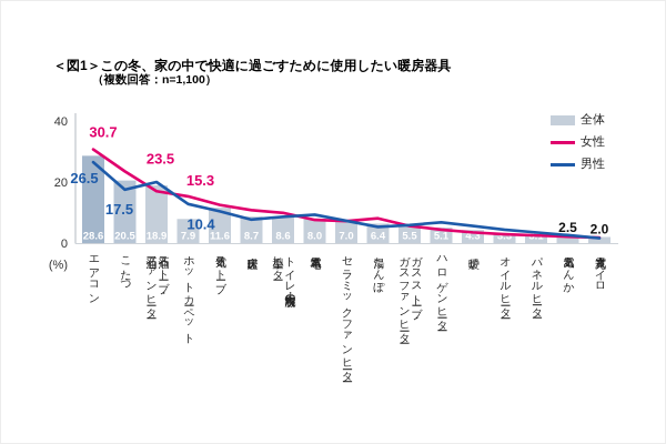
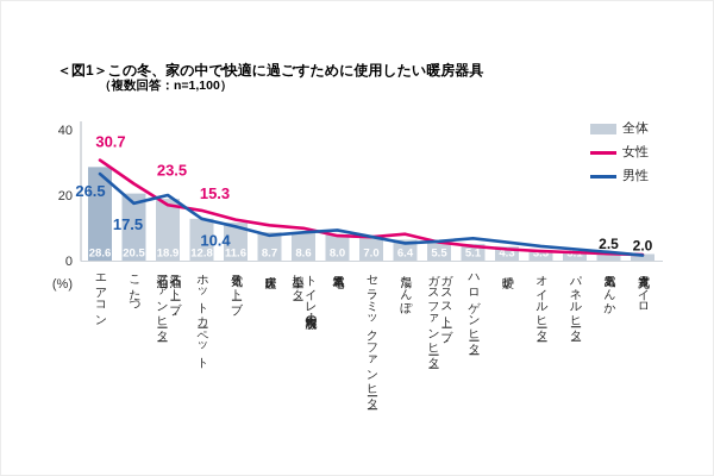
全体/ホットカーペット: 7.9 -> 12.8
